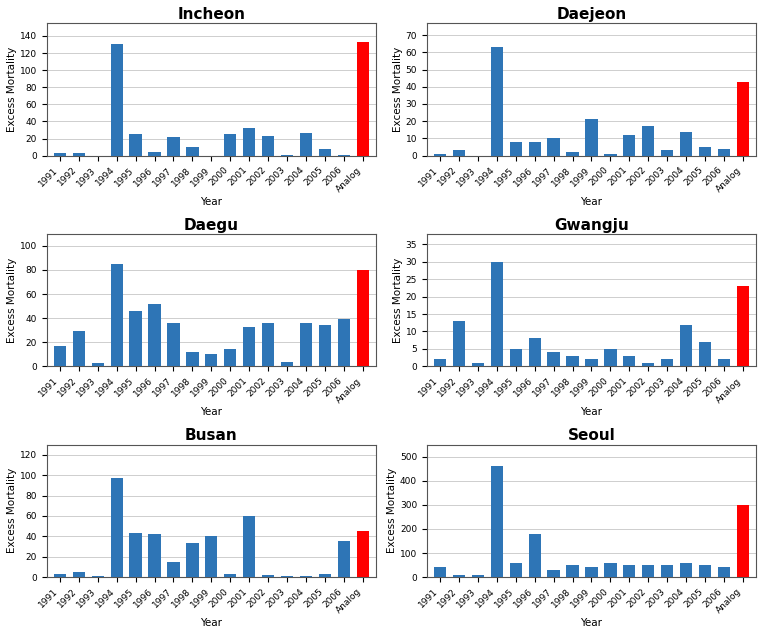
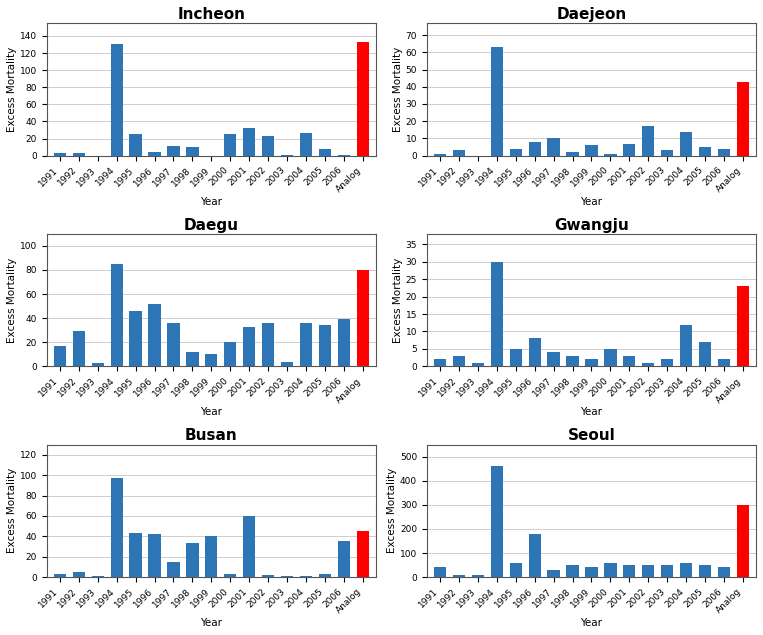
Incheon/1997: 22 -> 11
Daejeon/1995: 8 -> 4
Daejeon/1999: 21 -> 6
Daejeon/2001: 12 -> 7
Daegu/2000: 14 -> 20
Gwangju/1992: 13 -> 3
